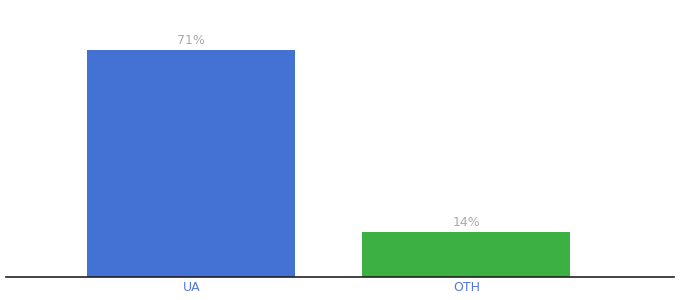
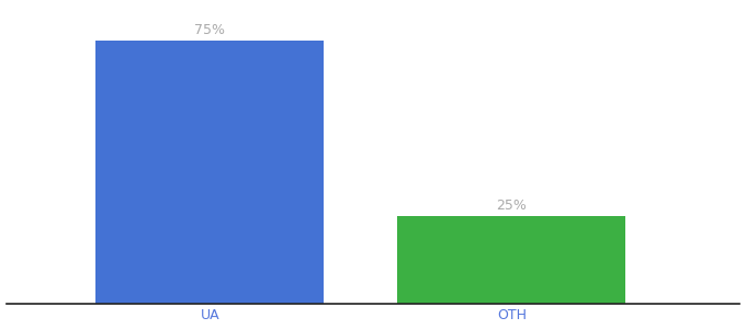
UA: 71% -> 75%
OTH: 14% -> 25%
